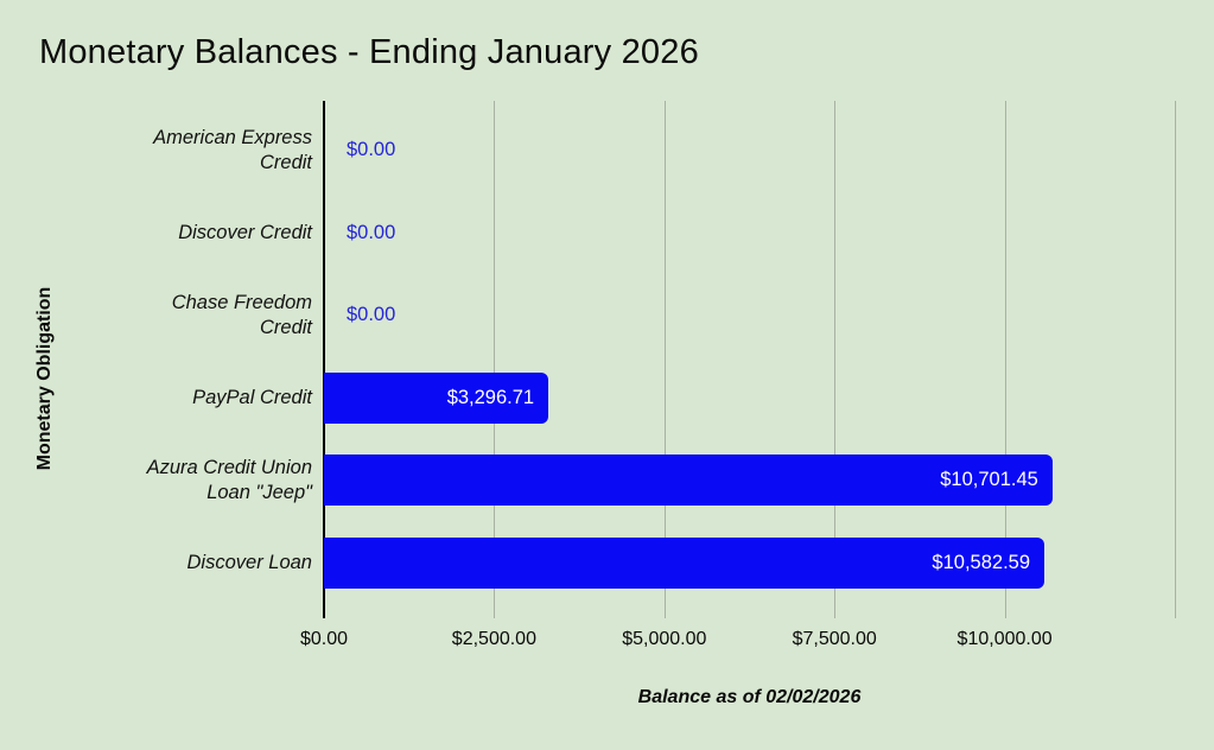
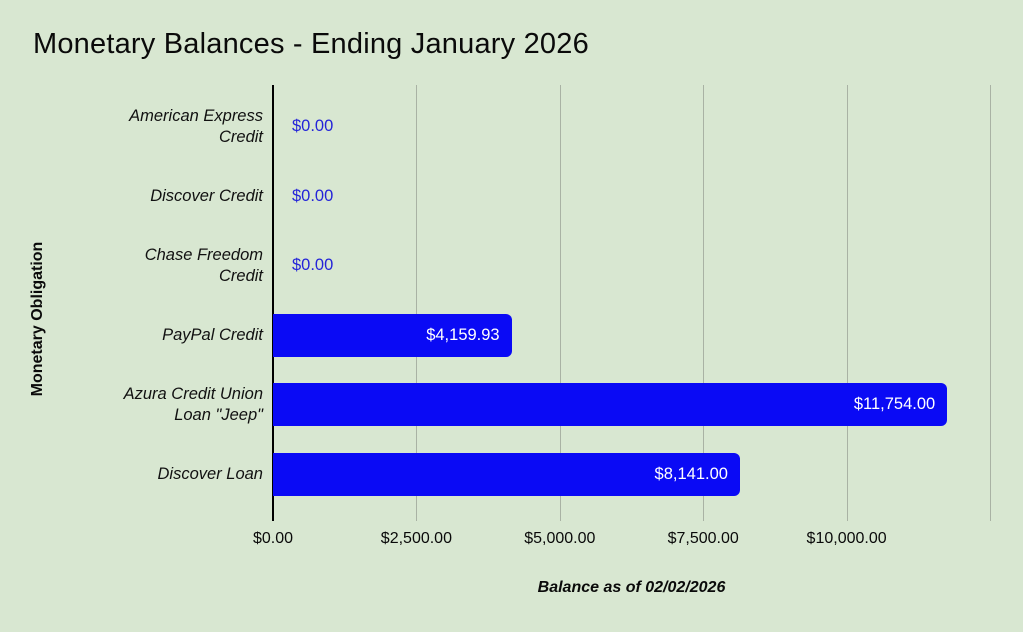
PayPal Credit: $3,296.71 -> $4,159.93
Azura Credit Union Loan "Jeep": $10,701.45 -> $11,754.00
Discover Loan: $10,582.59 -> $8,141.00
